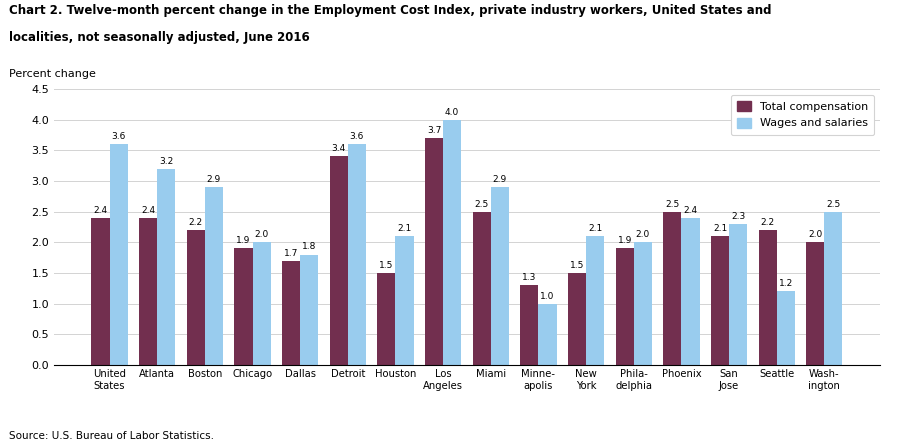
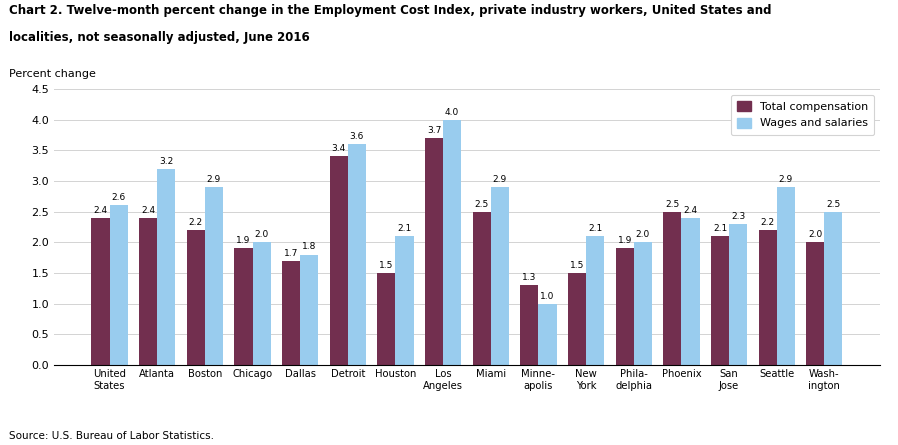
Wages and salaries/United States: 3.6 -> 2.6
Wages and salaries/Seattle: 1.2 -> 2.9
